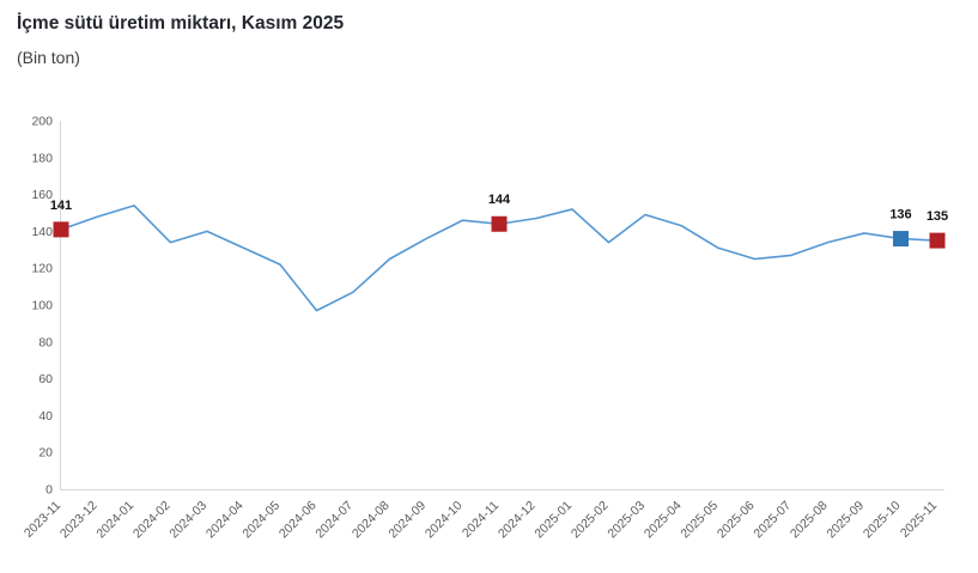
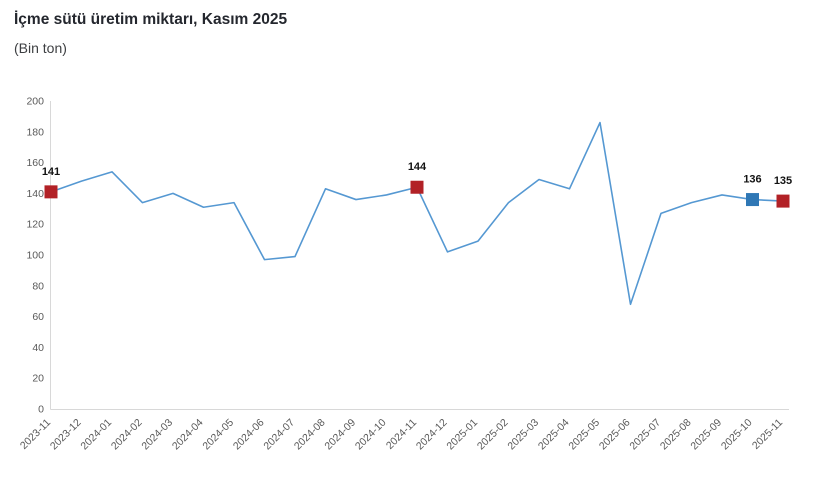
2024-05: 122 -> 134
2024-07: 107 -> 99
2024-08: 125 -> 143
2024-10: 146 -> 139
2024-12: 147 -> 102
2025-01: 152 -> 109
2025-05: 131 -> 186
2025-06: 125 -> 68
